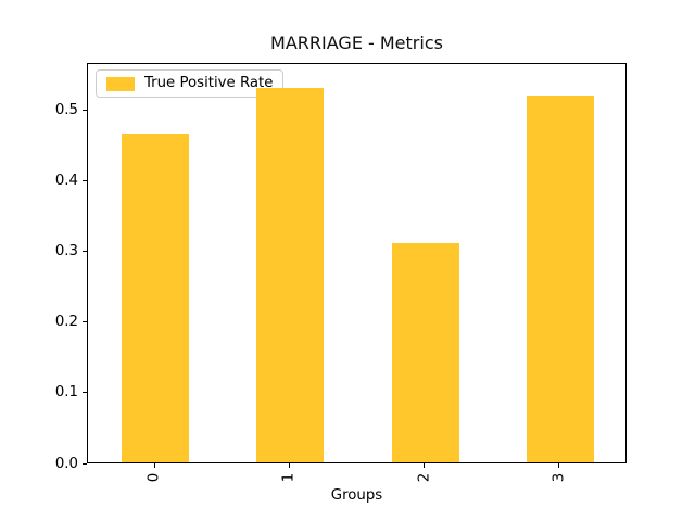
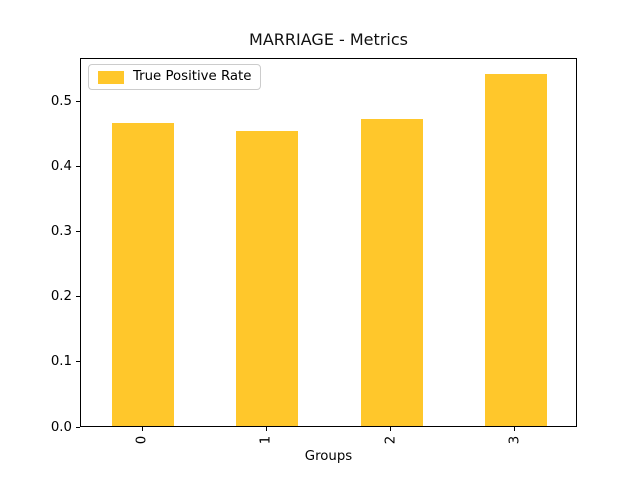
1: 0.53 -> 0.45
2: 0.31 -> 0.47
3: 0.52 -> 0.54
